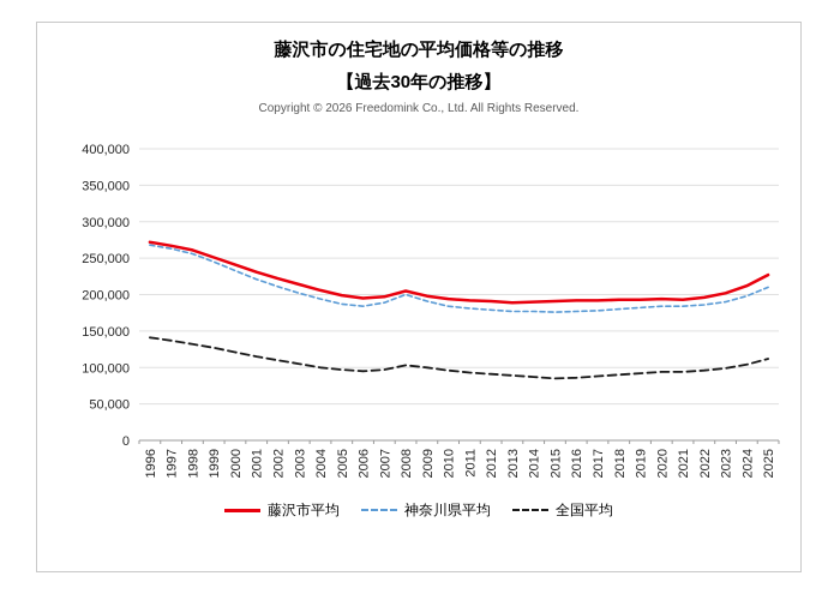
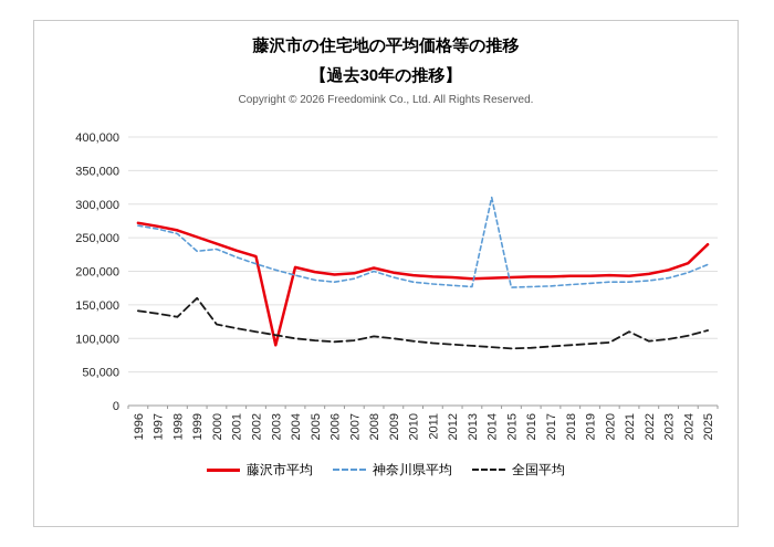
神奈川県平均/1999: 240000 -> 230000
全国平均/1999: 130000 -> 160000
藤沢市平均/2003: 210000 -> 90000
神奈川県平均/2014: 180000 -> 310000
全国平均/2021: 90000 -> 110000
藤沢市平均/2025: 230000 -> 240000
